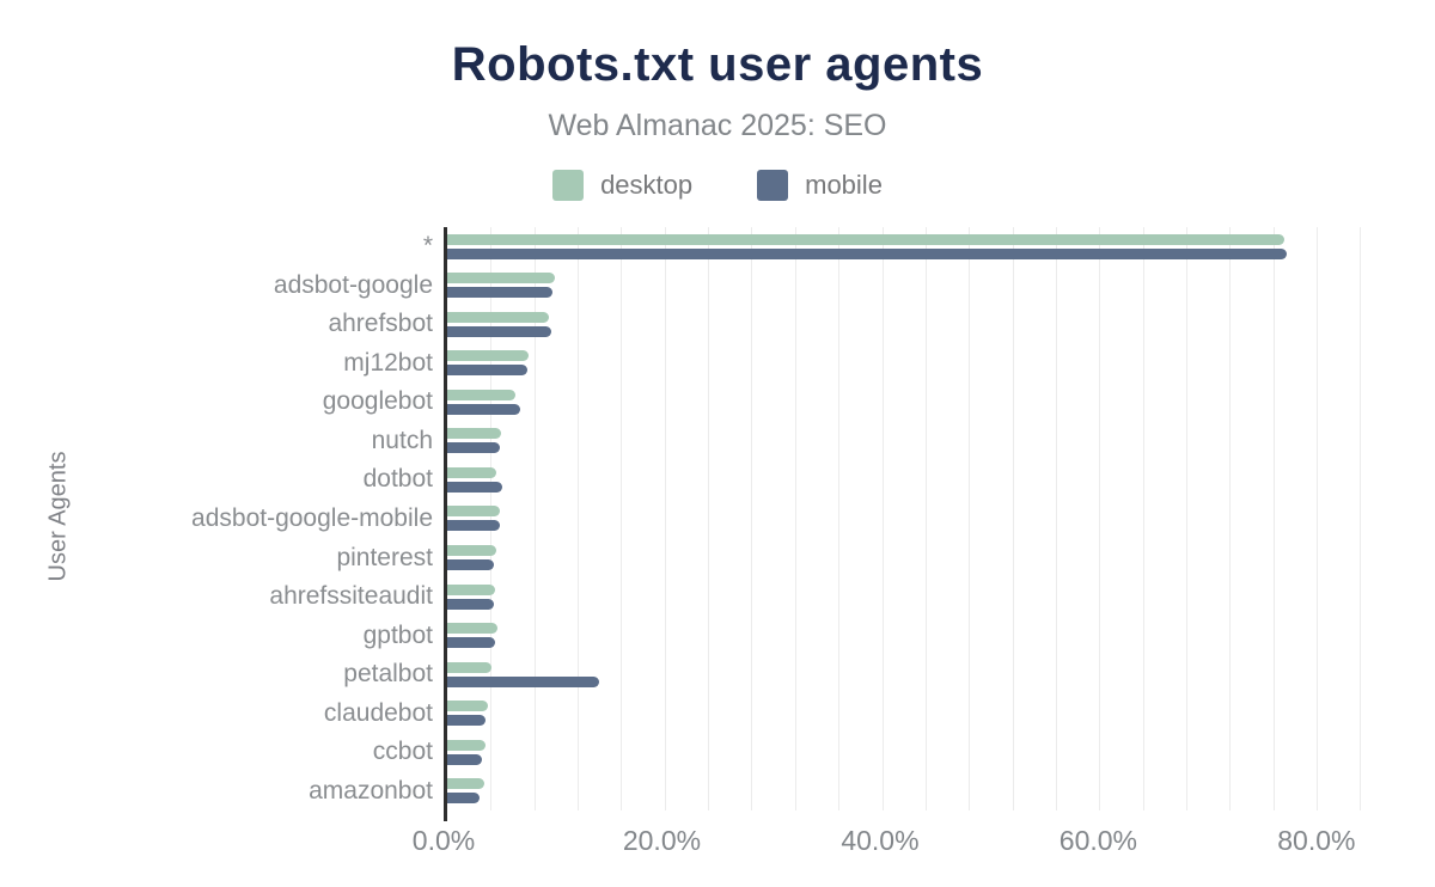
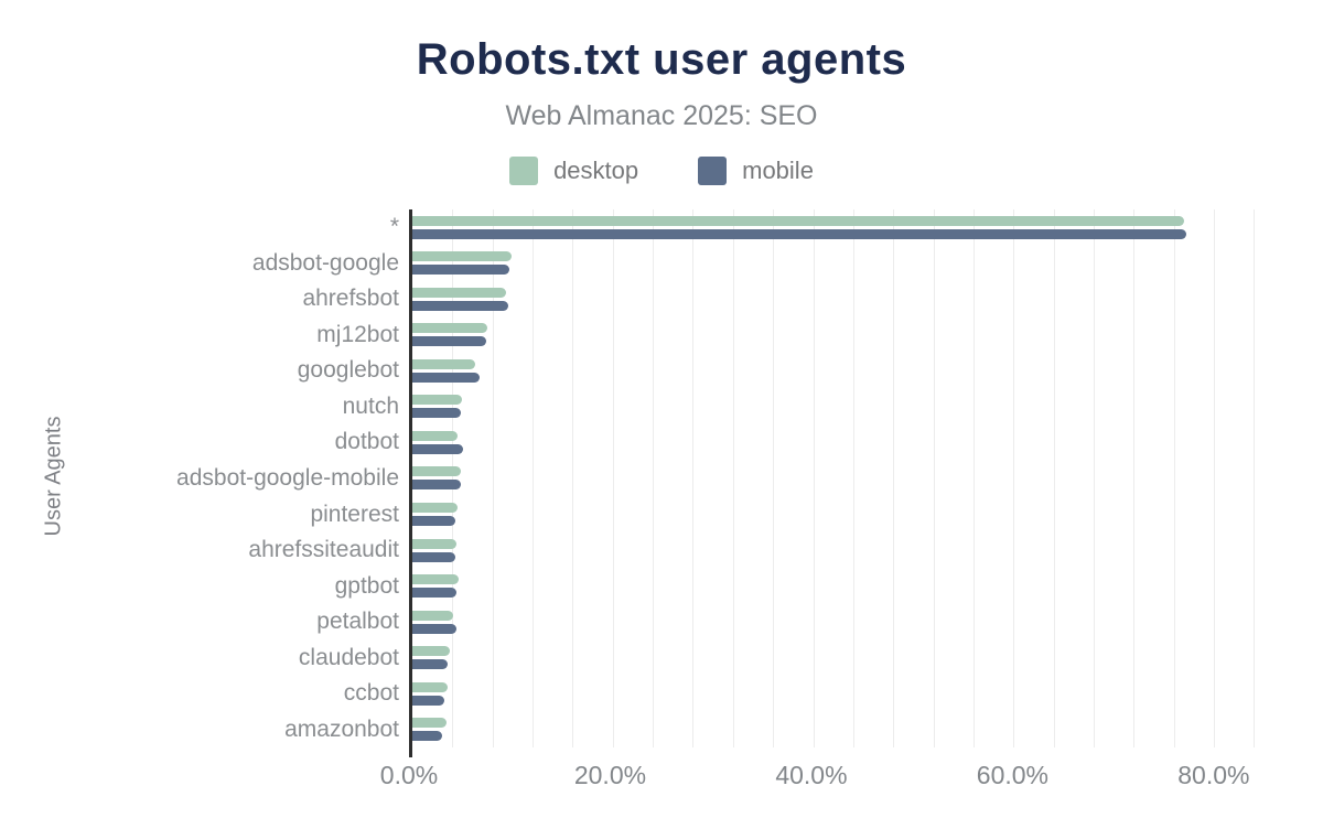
mobile/petalbot: 14% -> 4%
